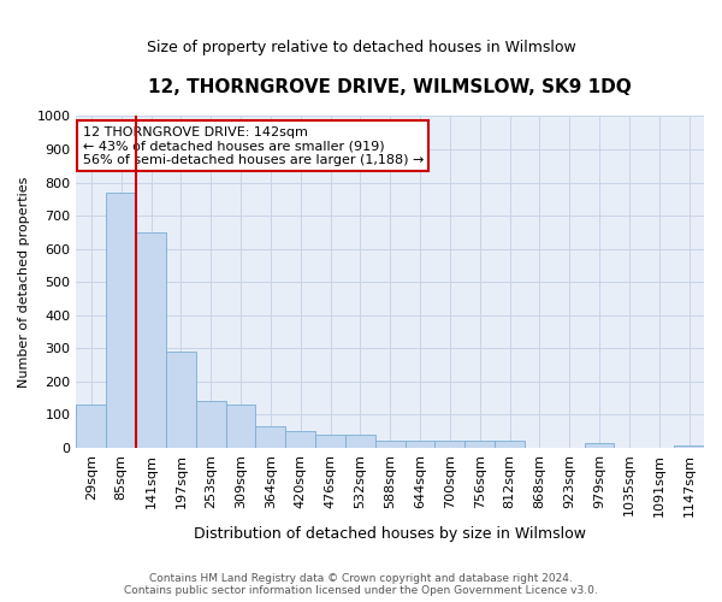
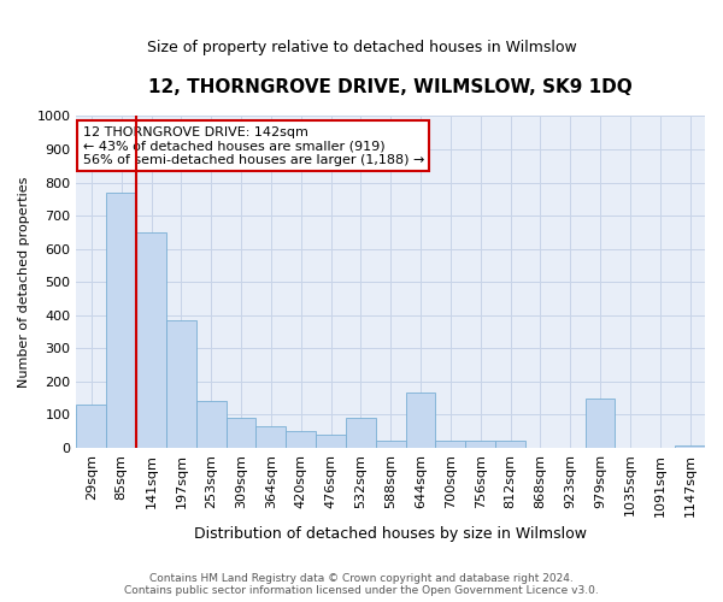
197sqm: 290 -> 385
309sqm: 130 -> 90
532sqm: 40 -> 90
644sqm: 20 -> 165
979sqm: 15 -> 150
